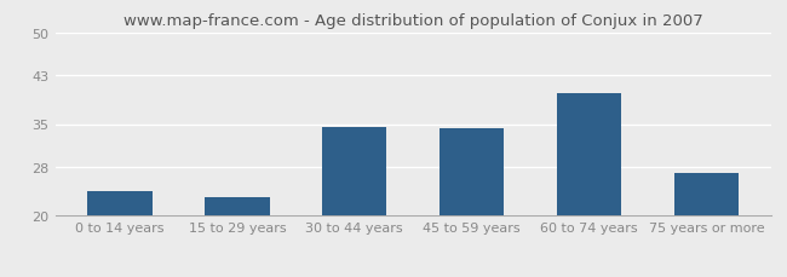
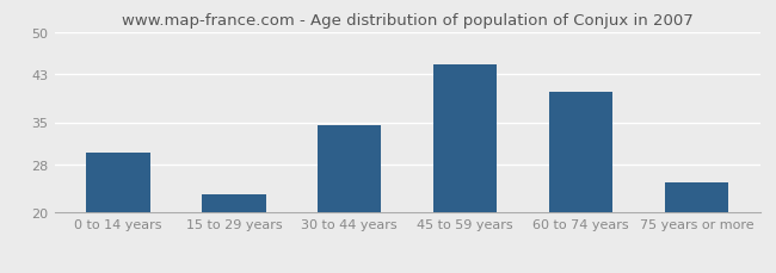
0 to 14 years: 24.0 -> 30.0
45 to 59 years: 34.4 -> 44.5
75 years or more: 27.0 -> 25.0
